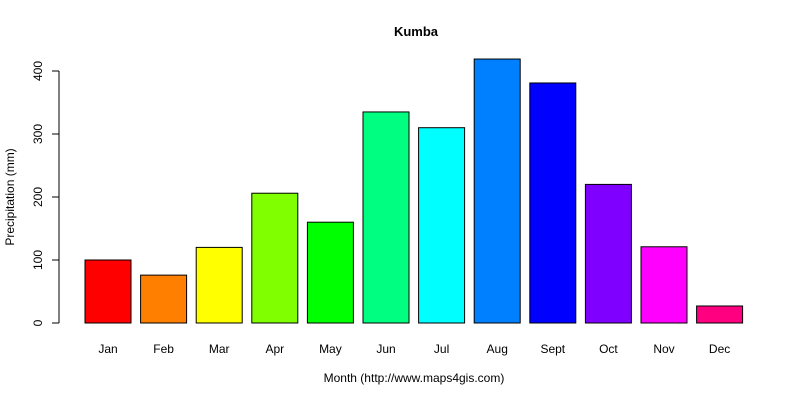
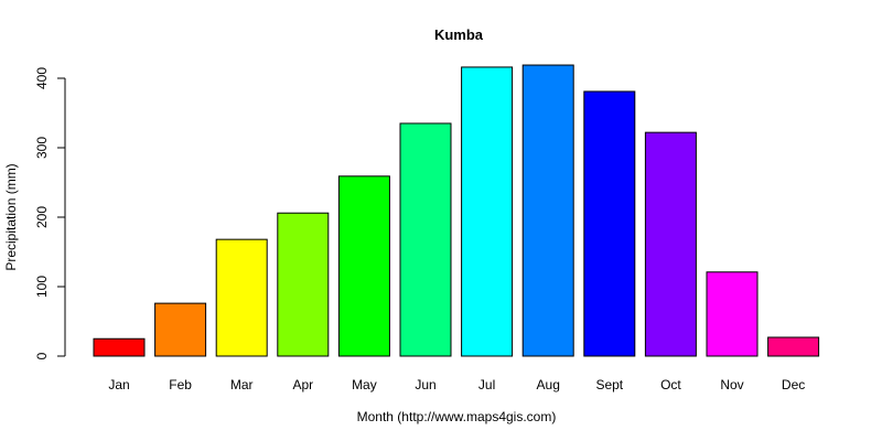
Jan: 100 -> 20
Mar: 120 -> 170
May: 160 -> 260
Jul: 310 -> 420
Oct: 220 -> 320
